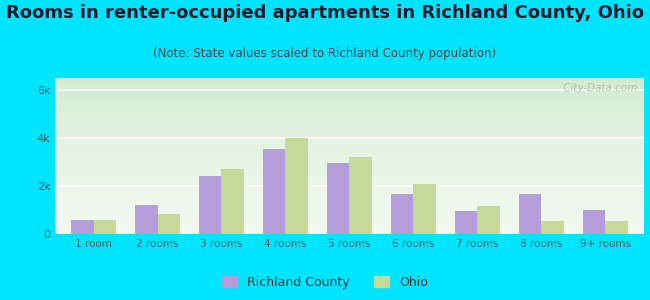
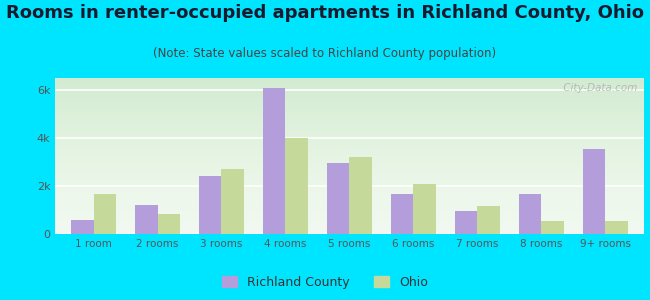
Ohio/1 room: 0.60k -> 1.65k
Richland County/4 rooms: 3.55k -> 6.10k
Richland County/9+ rooms: 1.00k -> 3.55k
